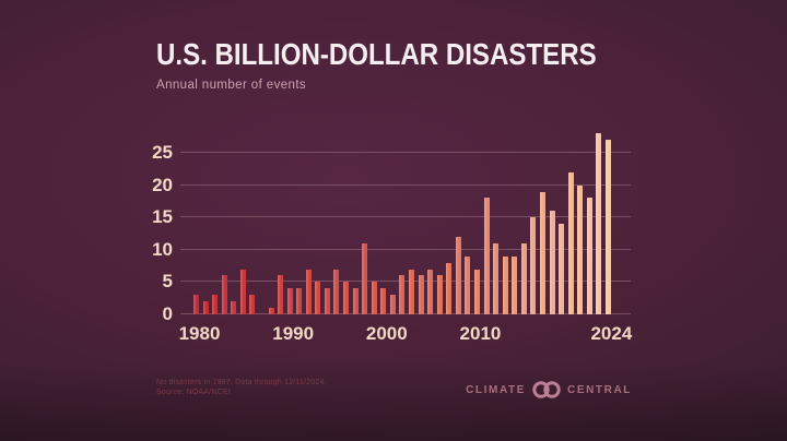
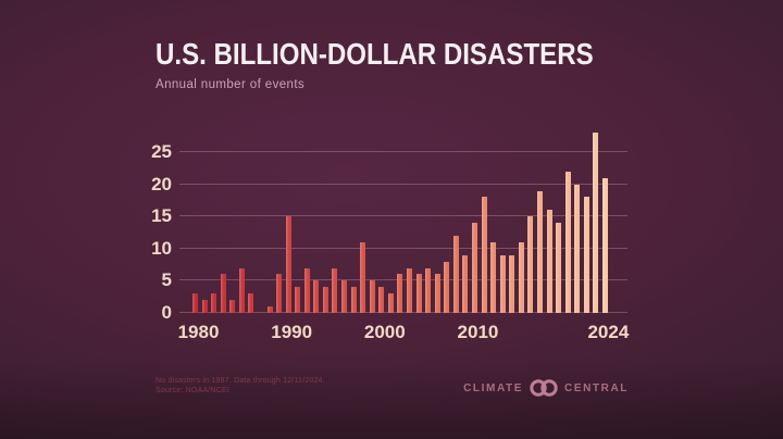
1990: 4 -> 15
2010: 7 -> 14
2024: 27 -> 21
